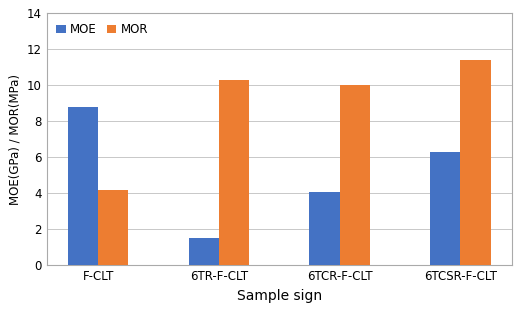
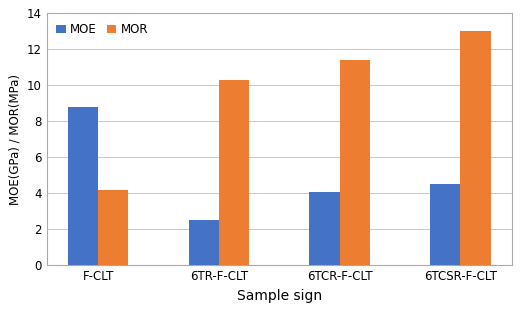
MOE/6TR-F-CLT: 1.5 -> 2.5
MOR/6TCR-F-CLT: 10.0 -> 11.4
MOE/6TCSR-F-CLT: 6.3 -> 4.5
MOR/6TCSR-F-CLT: 11.4 -> 13.0
